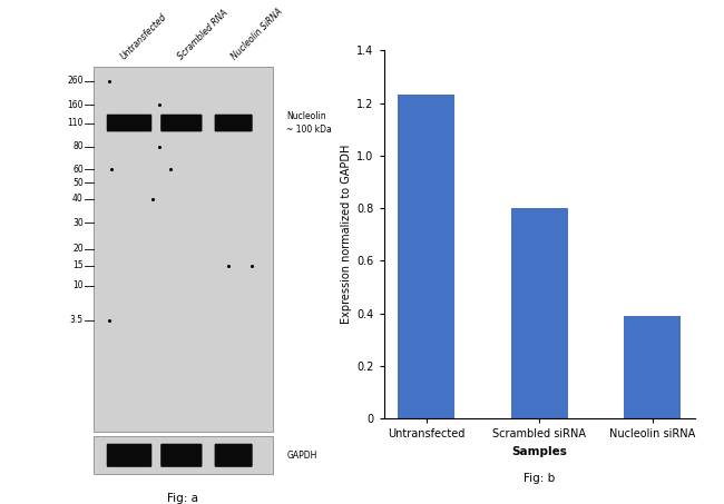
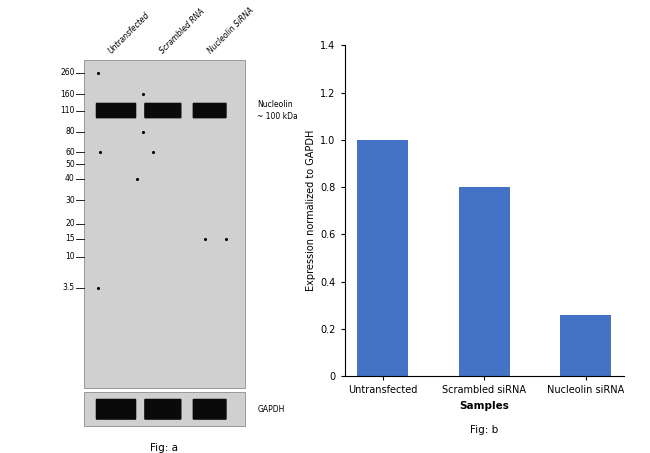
Untransfected: 1.23 -> 1.00
Nucleolin siRNA: 0.39 -> 0.26
